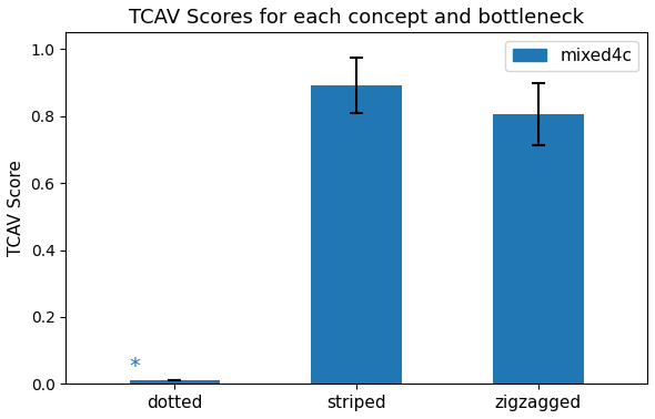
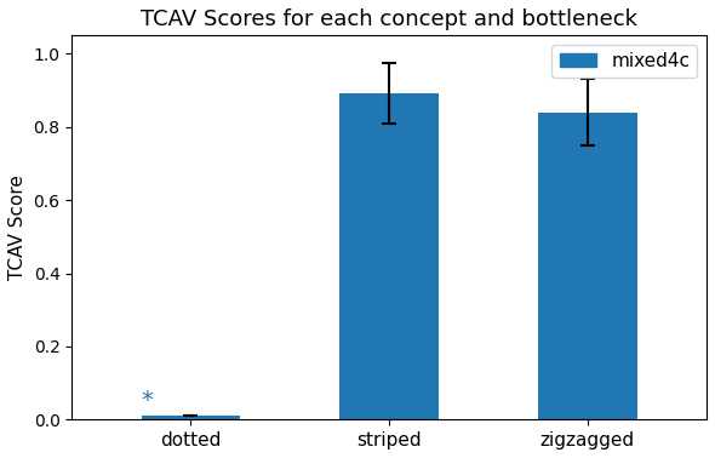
zigzagged: 0.805 -> 0.840
